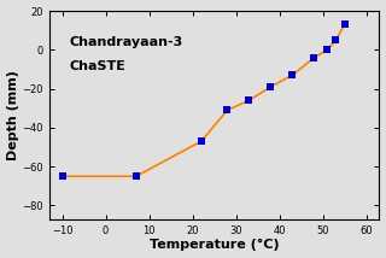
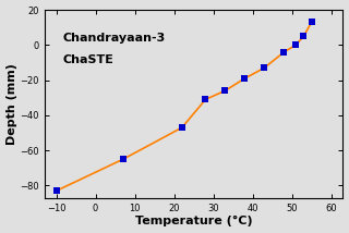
−10: -65 -> -83
